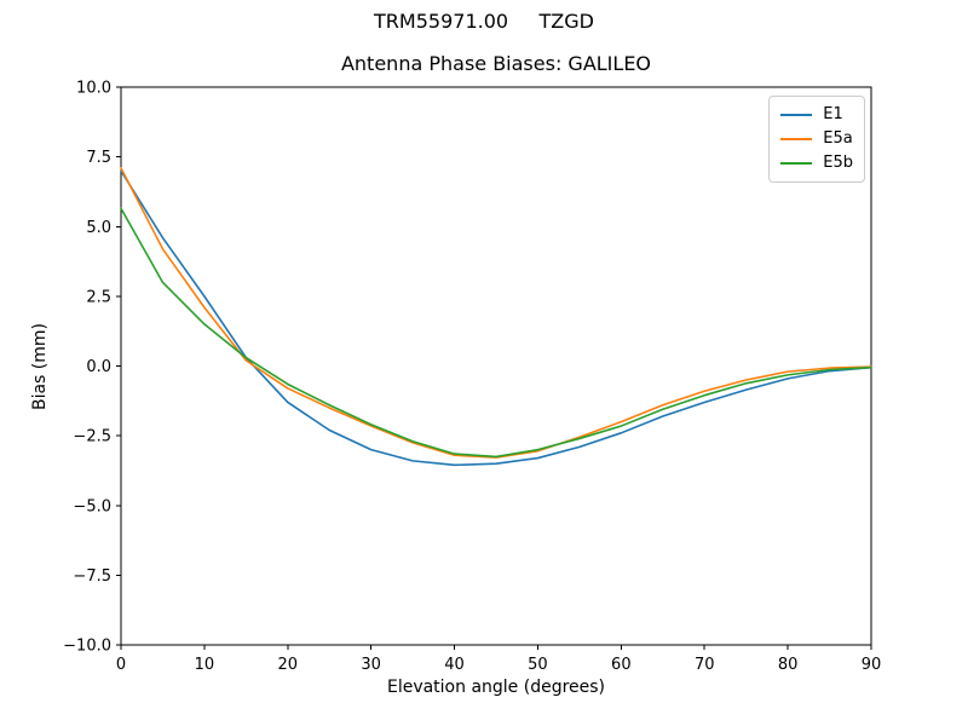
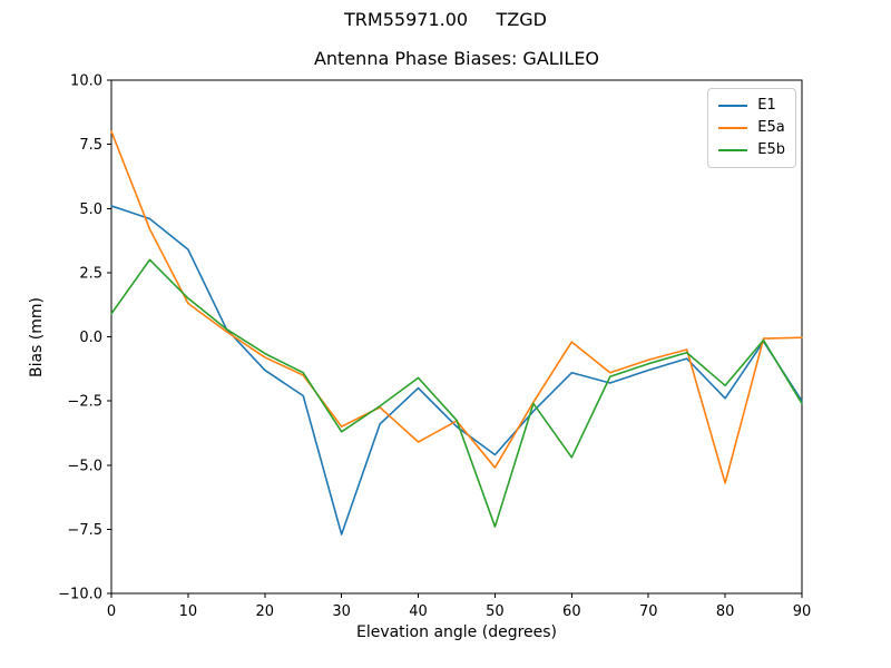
E1/0: 7.0 -> 5.1
E5a/0: 7.1 -> 8.0
E5b/0: 5.7 -> 0.9
E1/10: 2.5 -> 3.4
E5a/10: 2.1 -> 1.3
E1/30: -3.0 -> -7.7
E5a/30: -2.1 -> -3.5
E5b/30: -2.1 -> -3.7
E1/40: -3.5 -> -2.0
E5a/40: -3.2 -> -4.1
E5b/40: -3.1 -> -1.6
E1/50: -3.3 -> -4.6
E5a/50: -3.0 -> -5.1
E5b/50: -3.0 -> -7.4
E1/60: -2.4 -> -1.4
E5a/60: -2.0 -> -0.2
E5b/60: -2.1 -> -4.7
E1/80: -0.5 -> -2.4
E5a/80: -0.2 -> -5.7
E5b/80: -0.3 -> -1.9
E1/90: -0.1 -> -2.5
E5b/90: -0.1 -> -2.6
